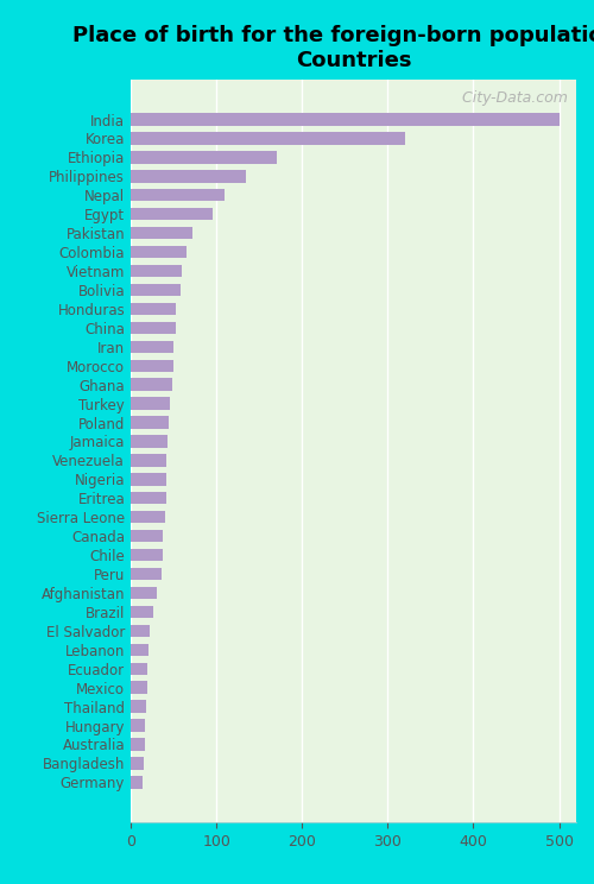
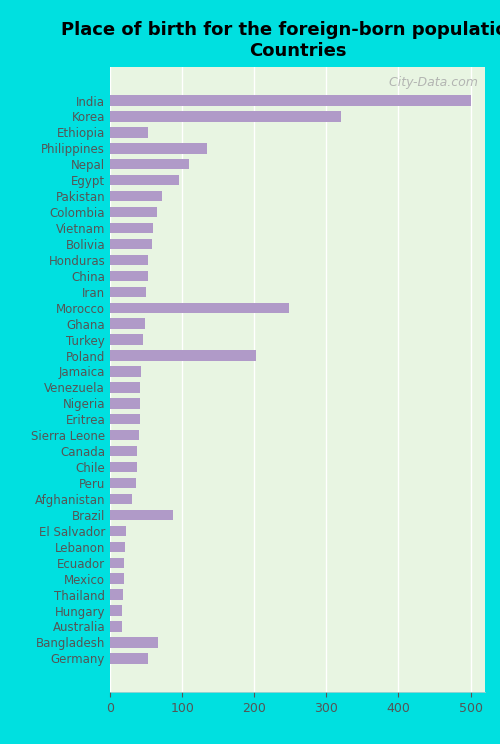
Ethiopia: 170 -> 52
Morocco: 50 -> 248
Poland: 44 -> 202
Brazil: 27 -> 88
Bangladesh: 15 -> 66
Germany: 14 -> 52
